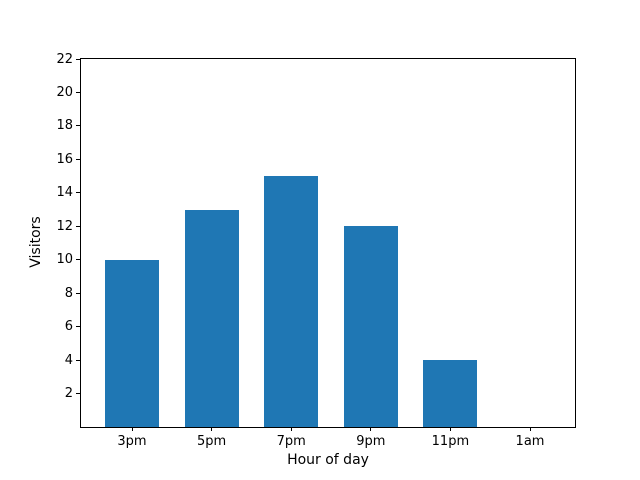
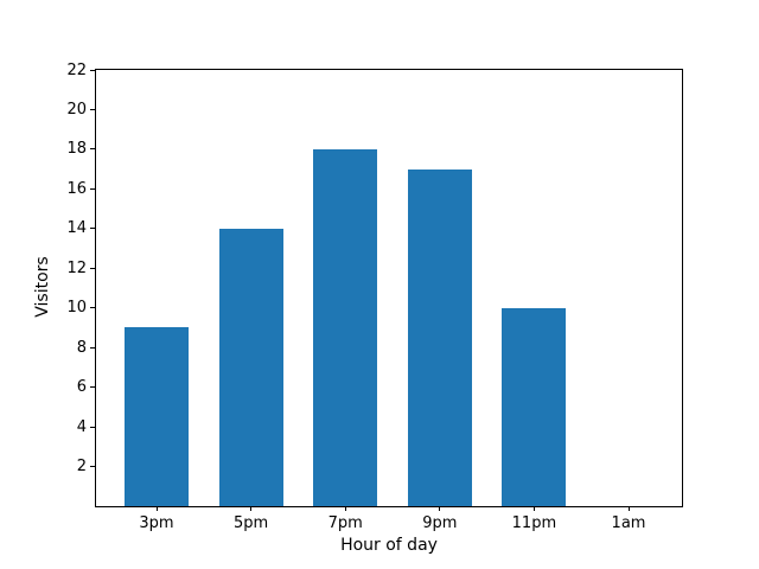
3pm: 10 -> 9
5pm: 13 -> 14
7pm: 15 -> 18
9pm: 12 -> 17
11pm: 4 -> 10
